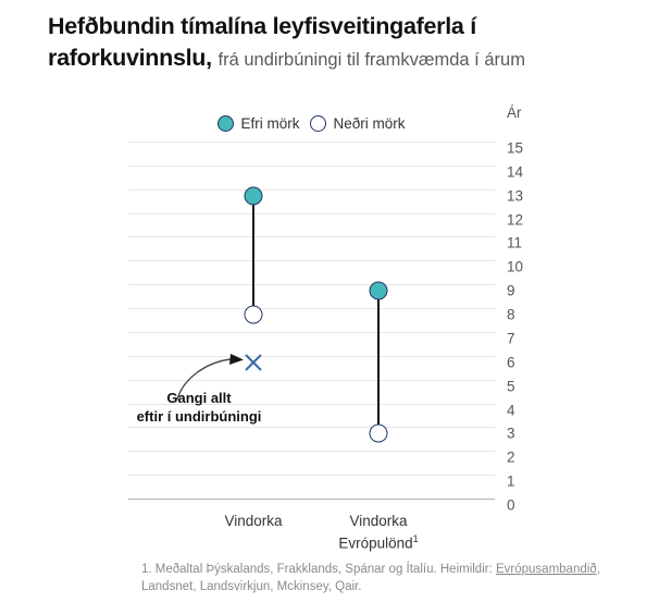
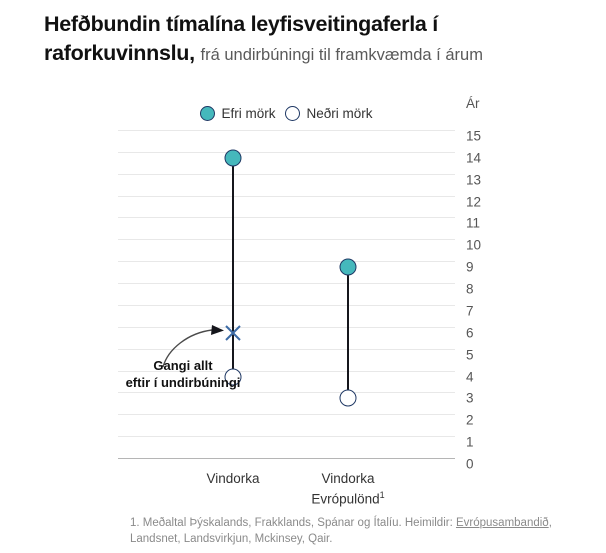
Efri mörk/Vindorka: 13 -> 14
Neðri mörk/Vindorka: 8 -> 4
